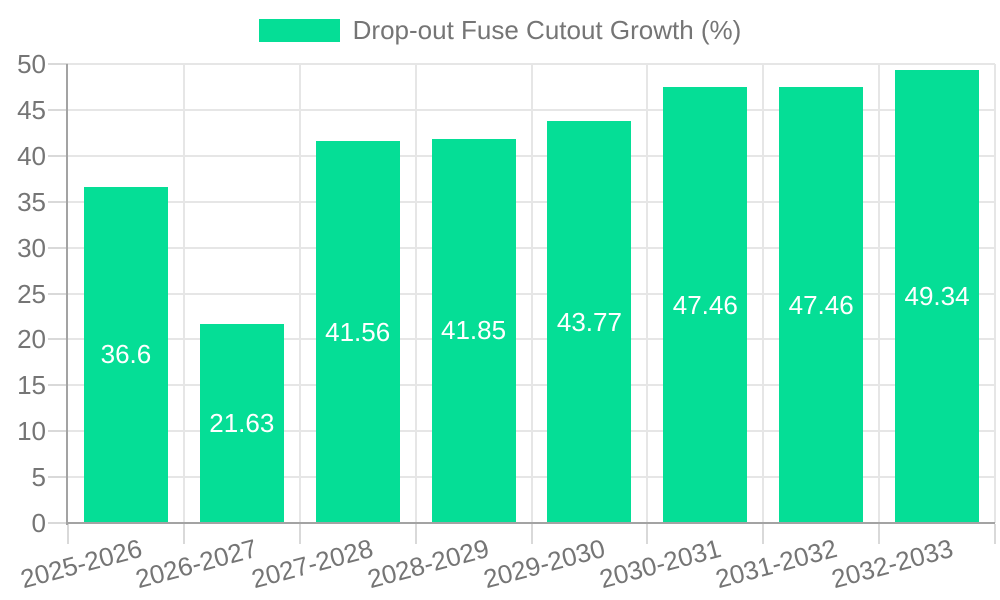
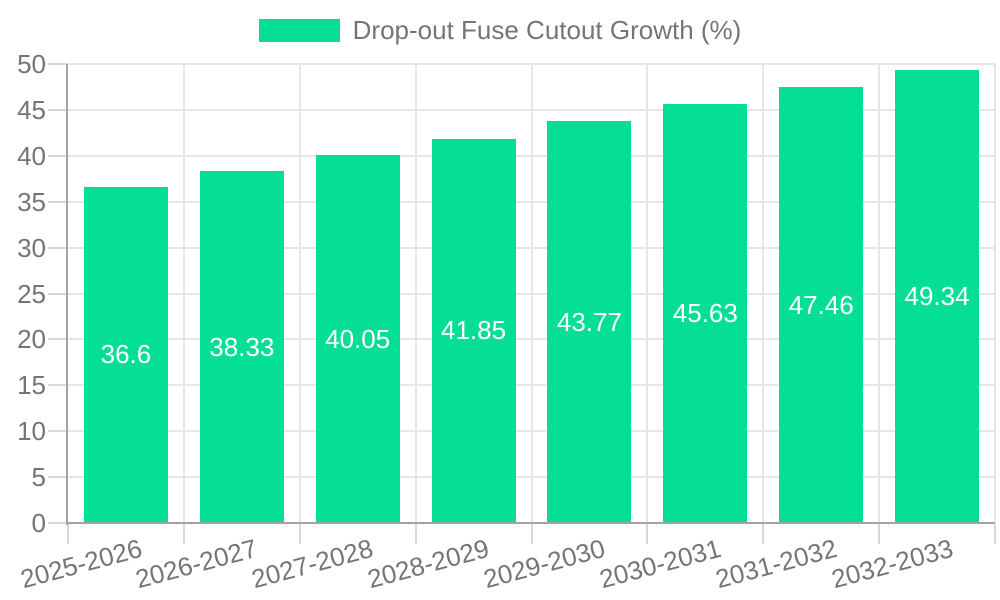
2026-2027: 21.63 -> 38.33
2027-2028: 41.56 -> 40.05
2030-2031: 47.46 -> 45.63
